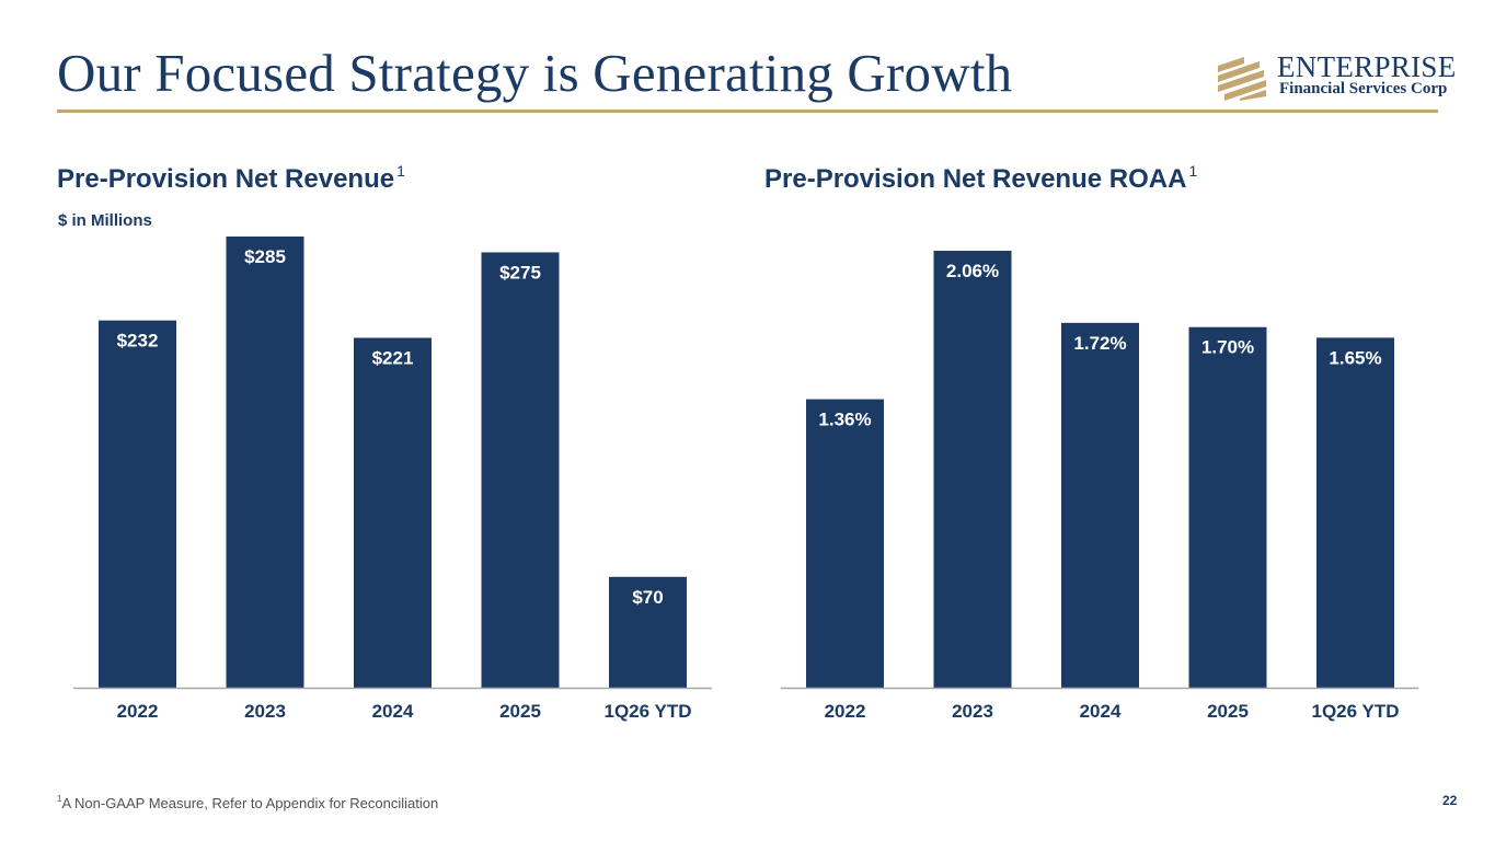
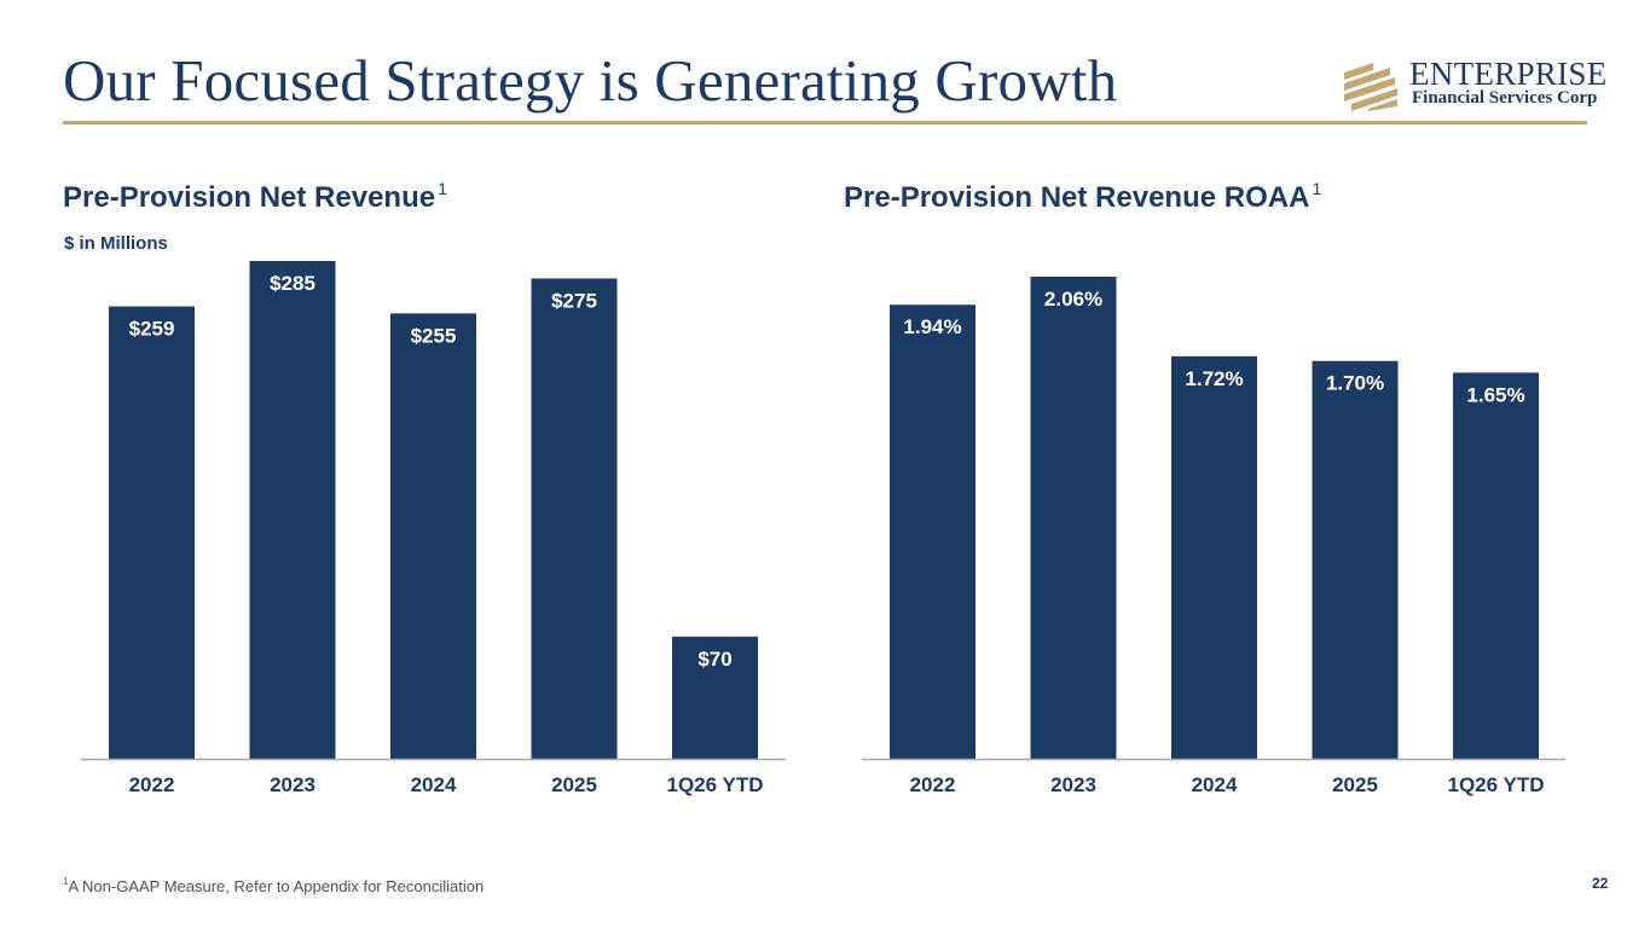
Pre-Provision Net Revenue/2022: $232 -> $259
Pre-Provision Net Revenue/2024: $221 -> $255
Pre-Provision Net Revenue ROAA/2022: 1.36% -> 1.94%
